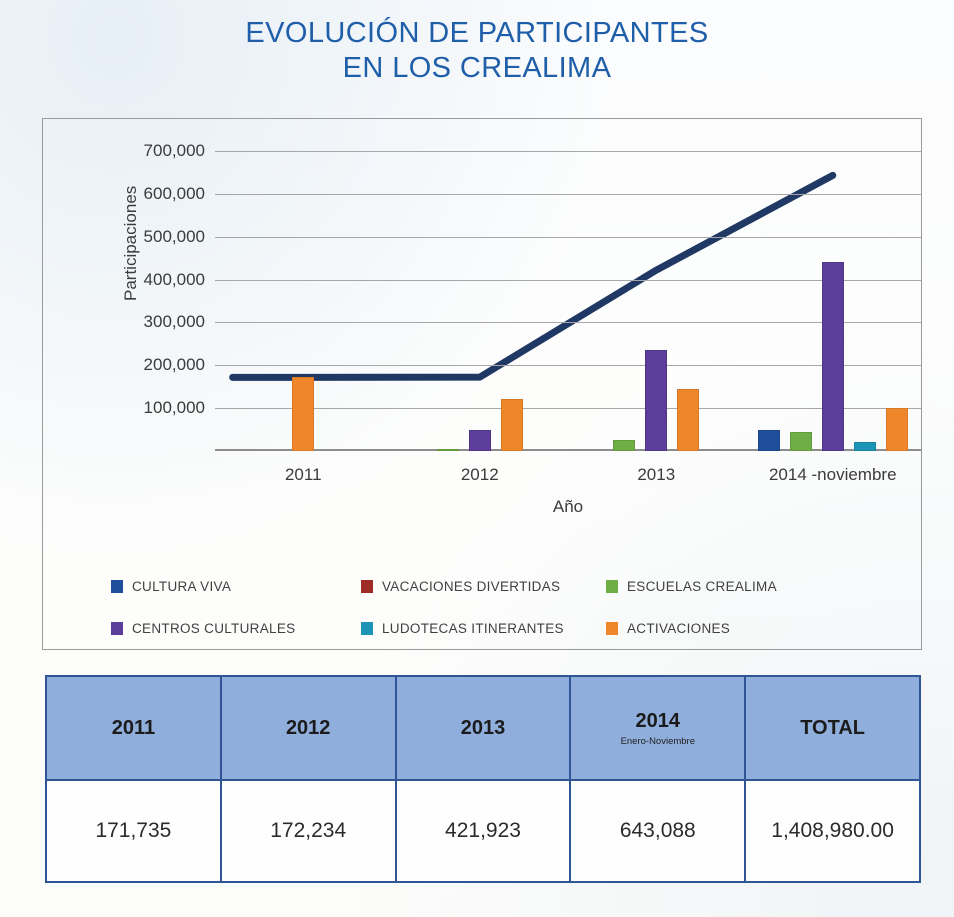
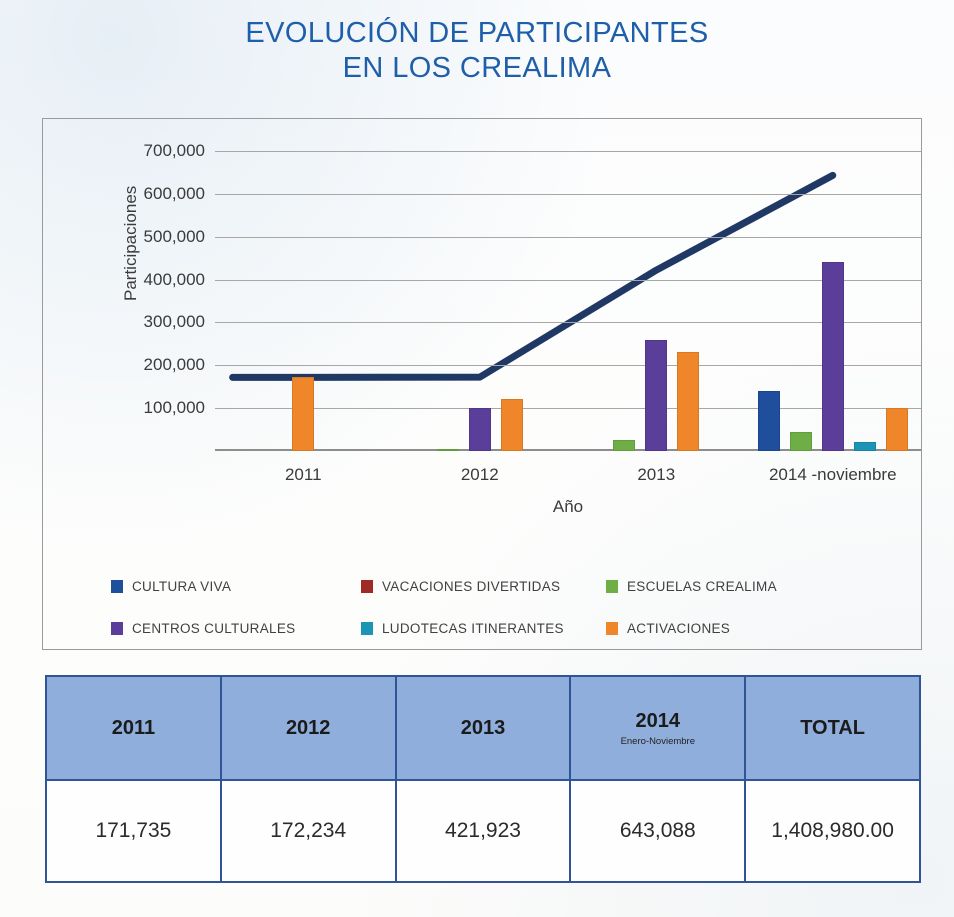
CENTROS CULTURALES/2012: 50000 -> 100000
CENTROS CULTURALES/2013: 240000 -> 260000
ACTIVACIONES/2013: 140000 -> 230000
CULTURA VIVA/2014 -noviembre: 50000 -> 140000
